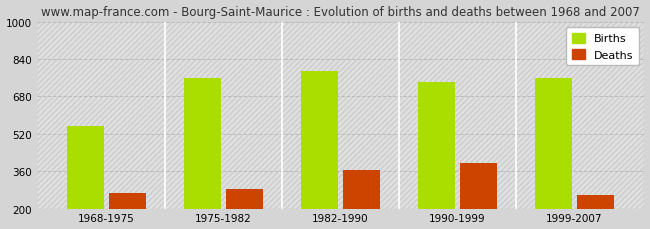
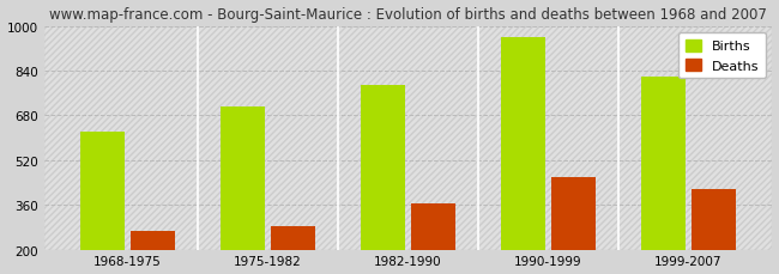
Births/1968-1975: 555 -> 622
Births/1975-1982: 760 -> 710
Births/1990-1999: 740 -> 960
Deaths/1990-1999: 395 -> 460
Births/1999-2007: 760 -> 820
Deaths/1999-2007: 260 -> 415
